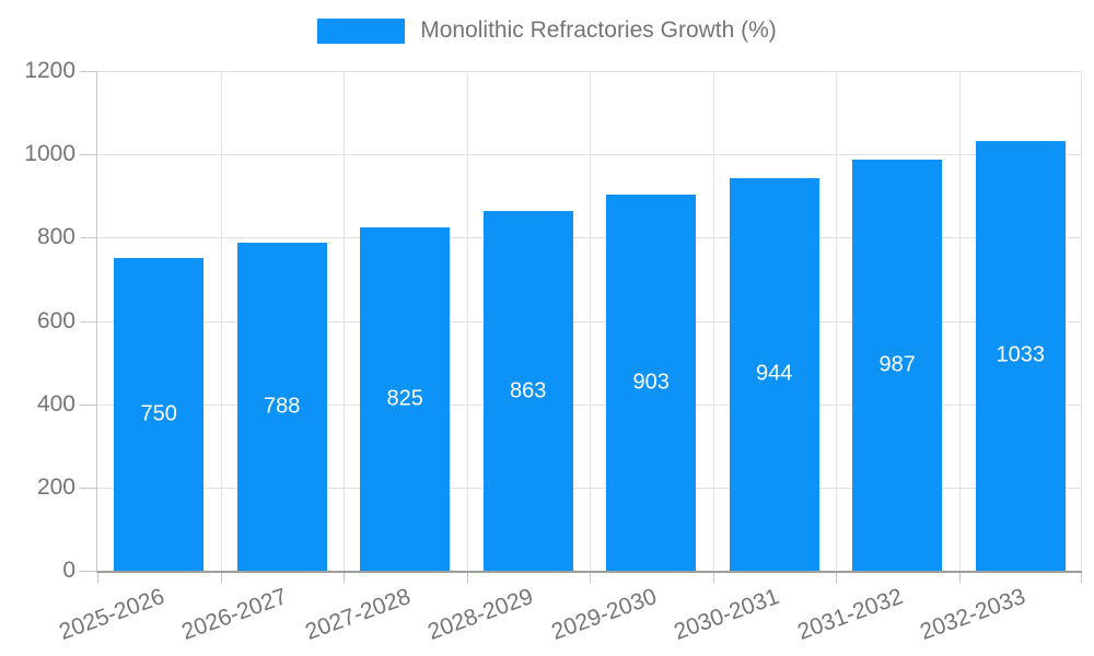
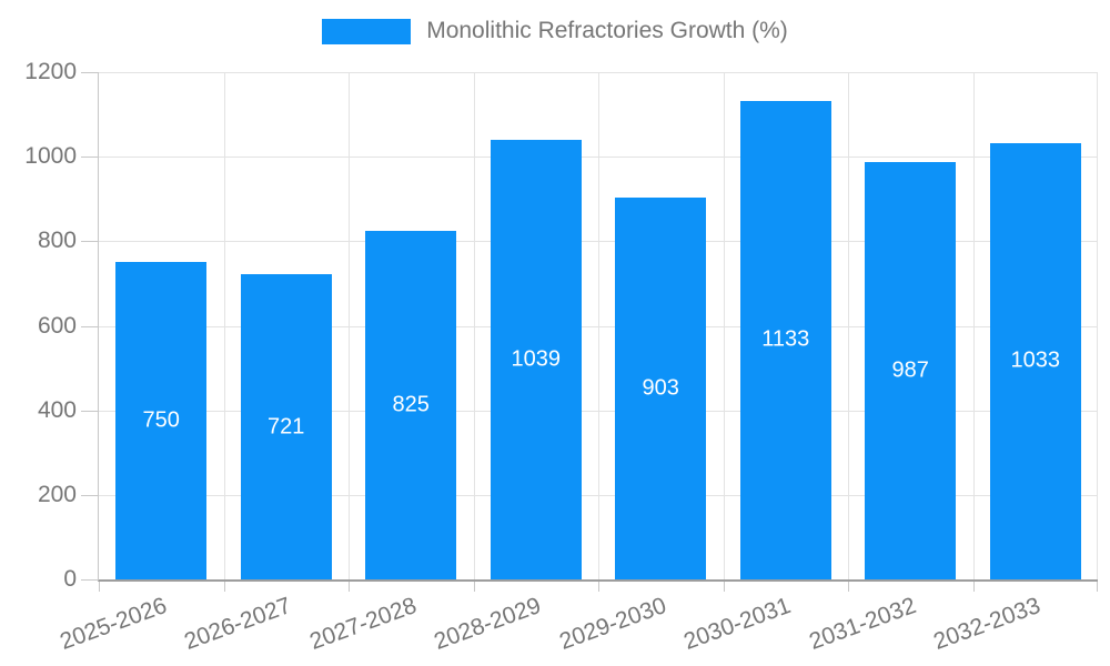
2026-2027: 788 -> 721
2028-2029: 863 -> 1039
2030-2031: 944 -> 1133
